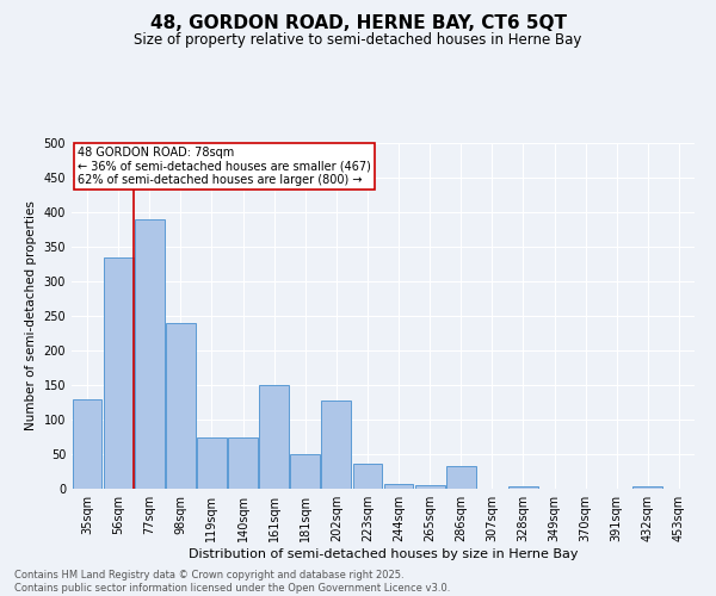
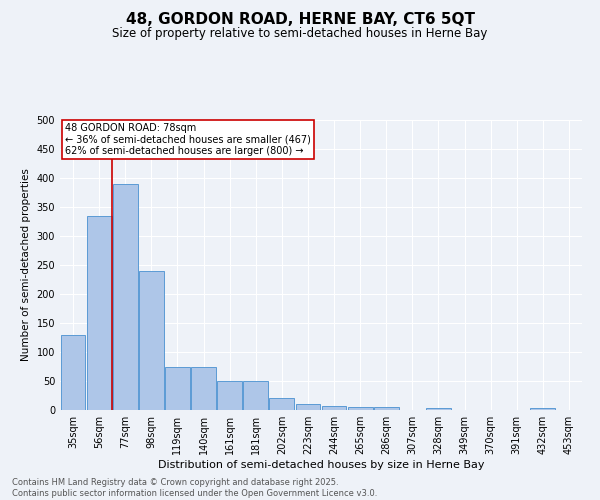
161sqm: 150 -> 50
202sqm: 128 -> 20
223sqm: 36 -> 10
286sqm: 32 -> 5
